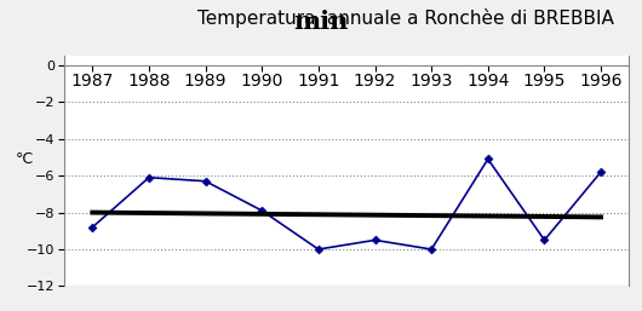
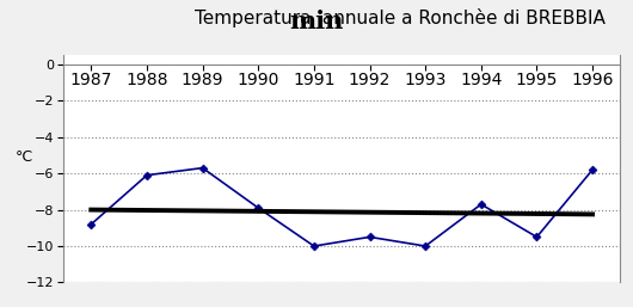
1989: -6.3 -> -5.7
1994: -5.1 -> -7.7
